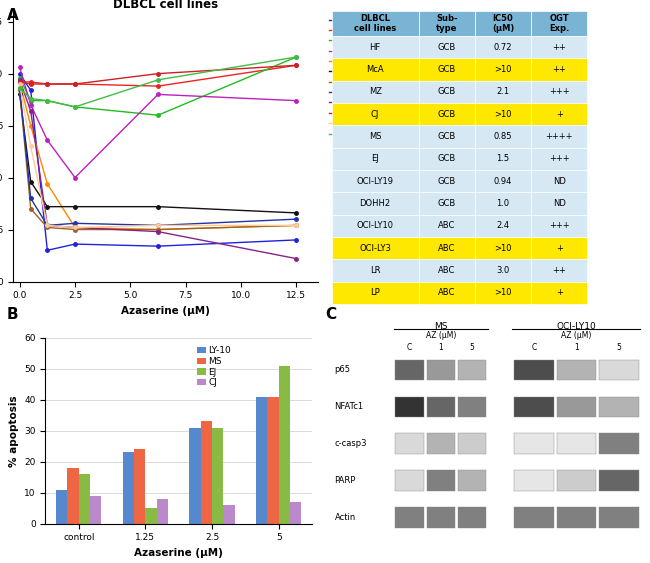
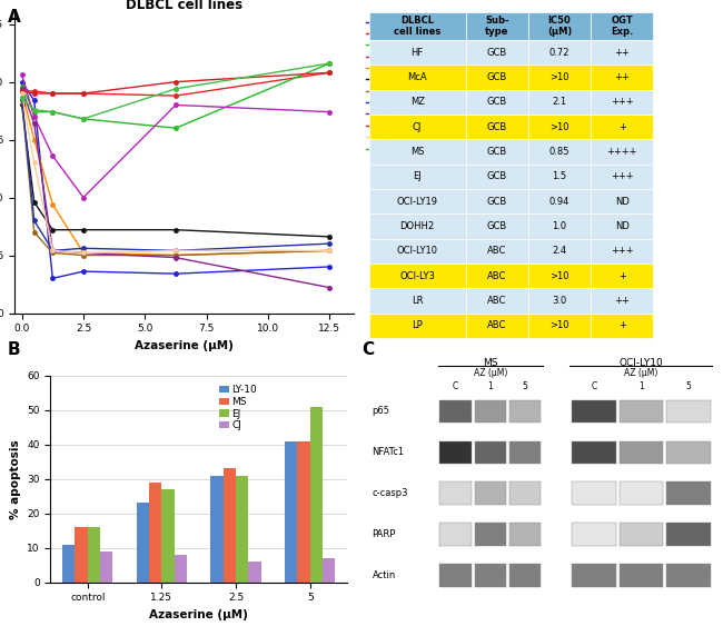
MS/control: 18 -> 16
MS/1.25: 24 -> 29
EJ/1.25: 5 -> 27
